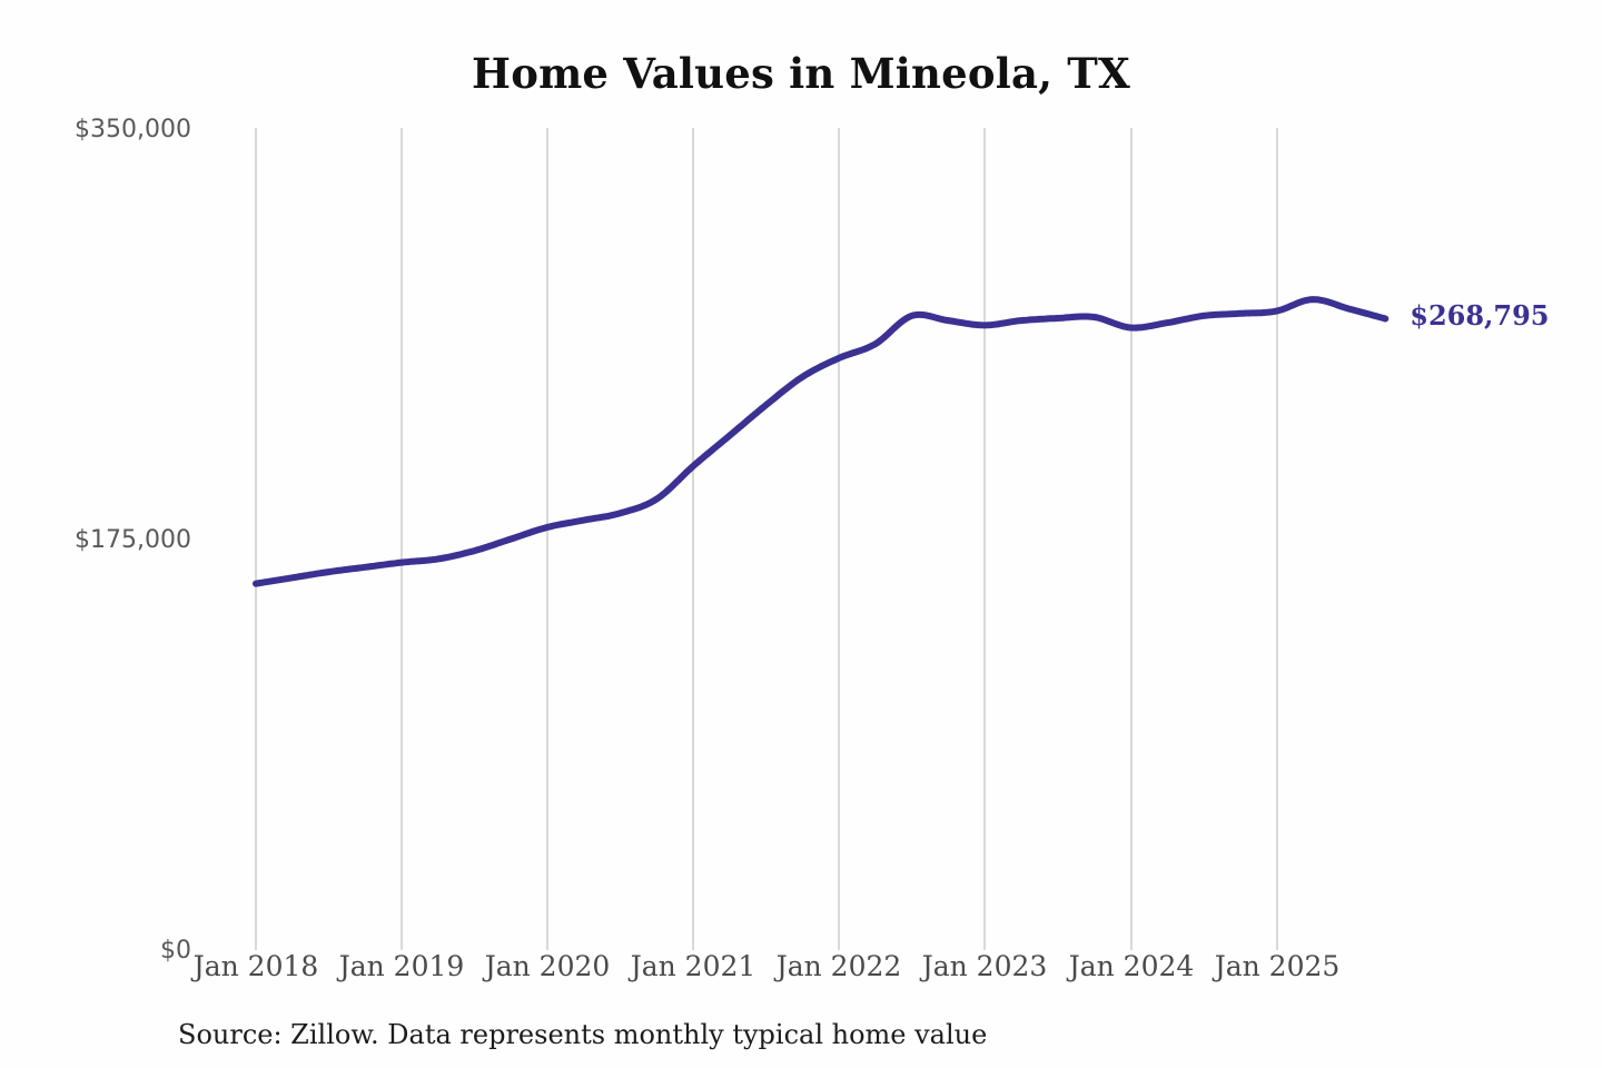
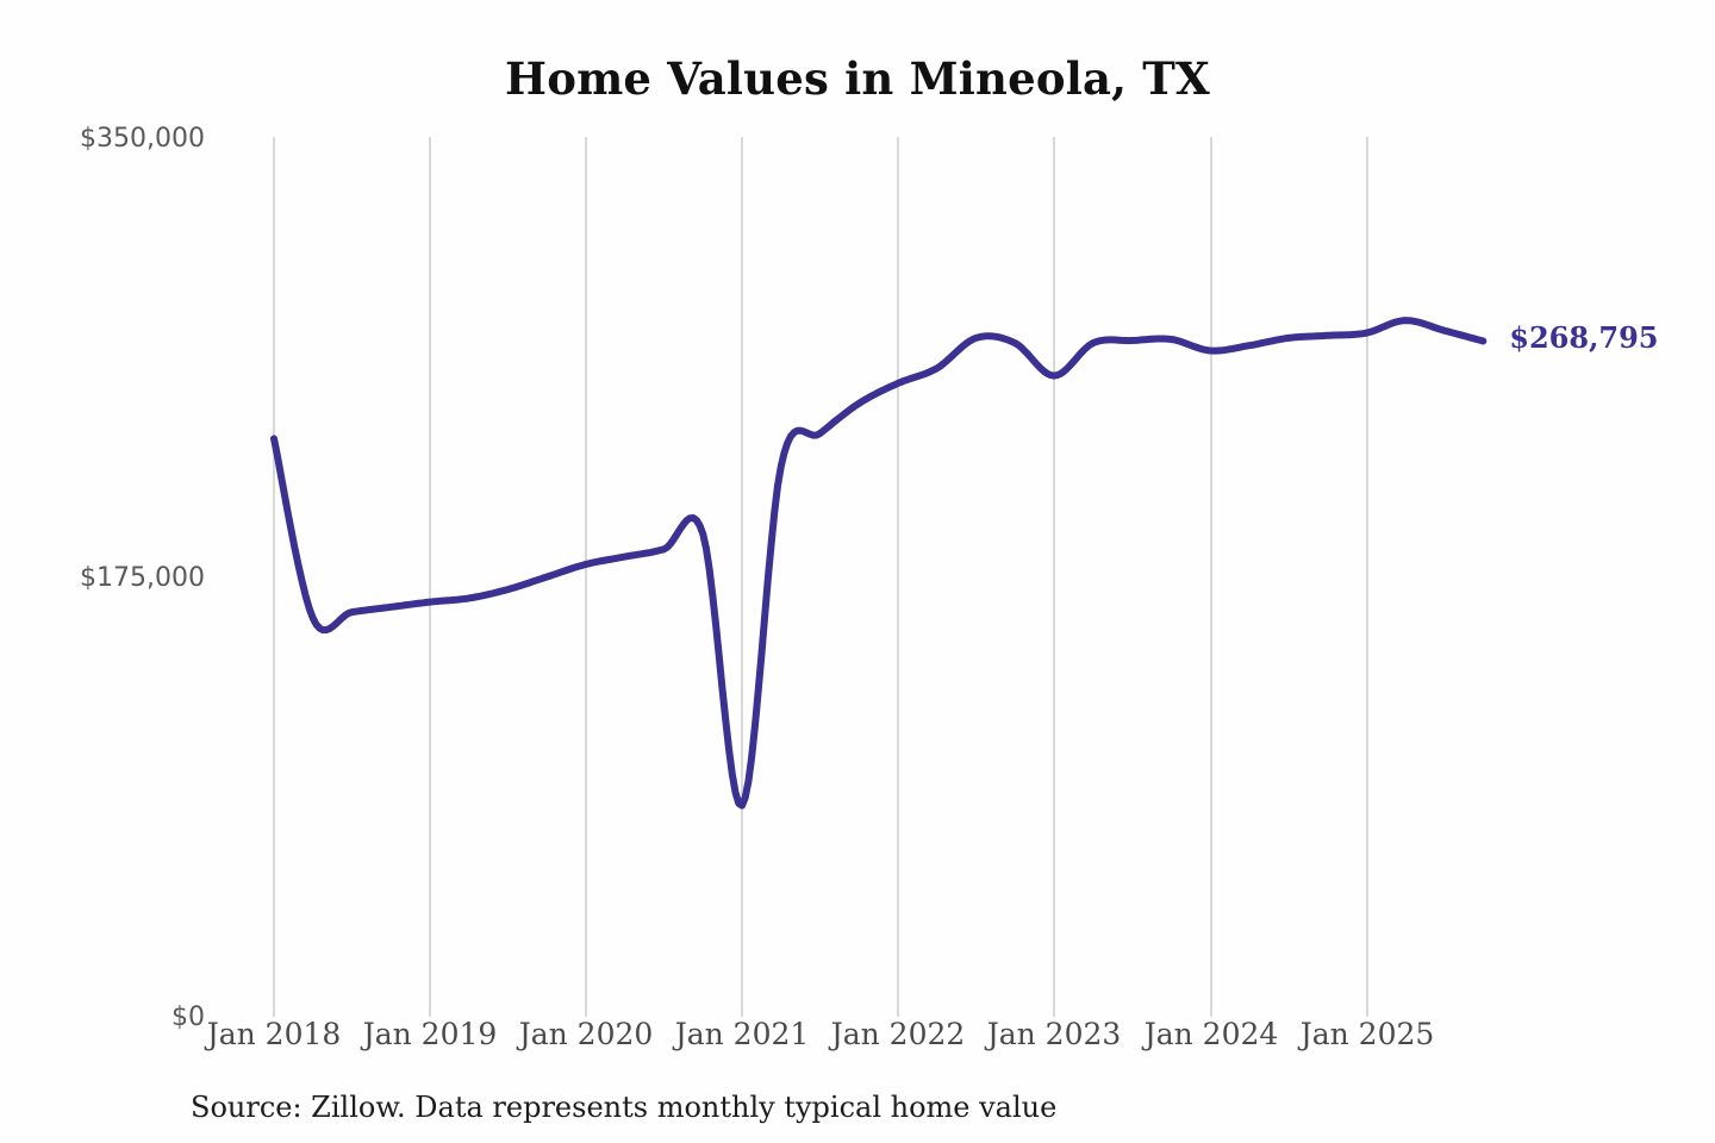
Jan 2018: $156000 -> $230000
Jan 2021: $206000 -> $84000
Jan 2023: $266000 -> $255000
